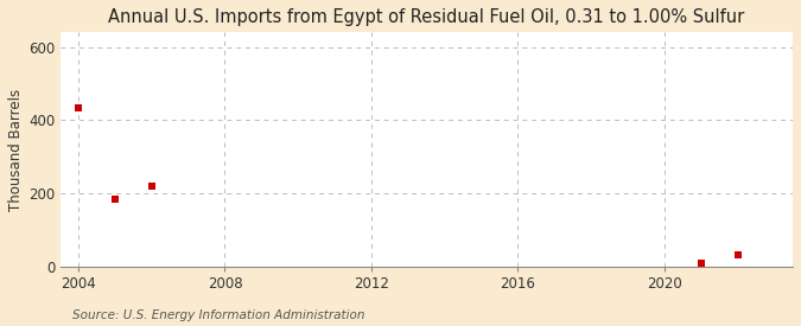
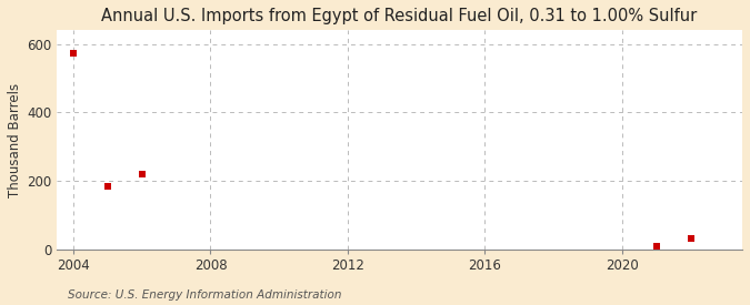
2004: 435 -> 572
